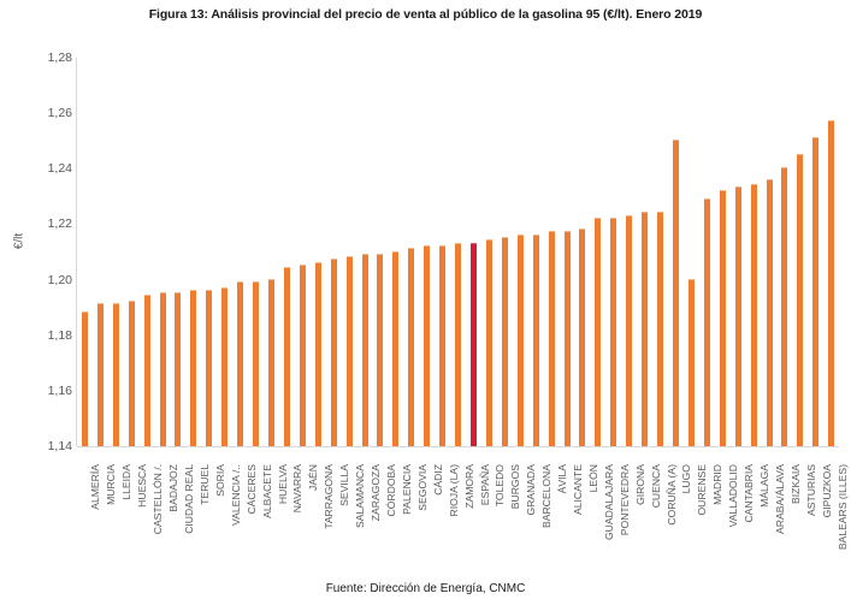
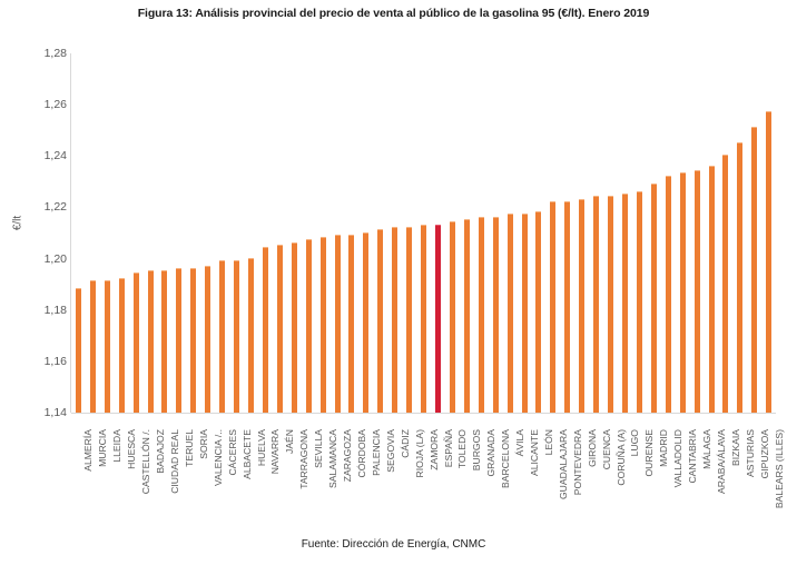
LUGO: 1,25 -> 1,23
OURENSE: 1,20 -> 1,23
